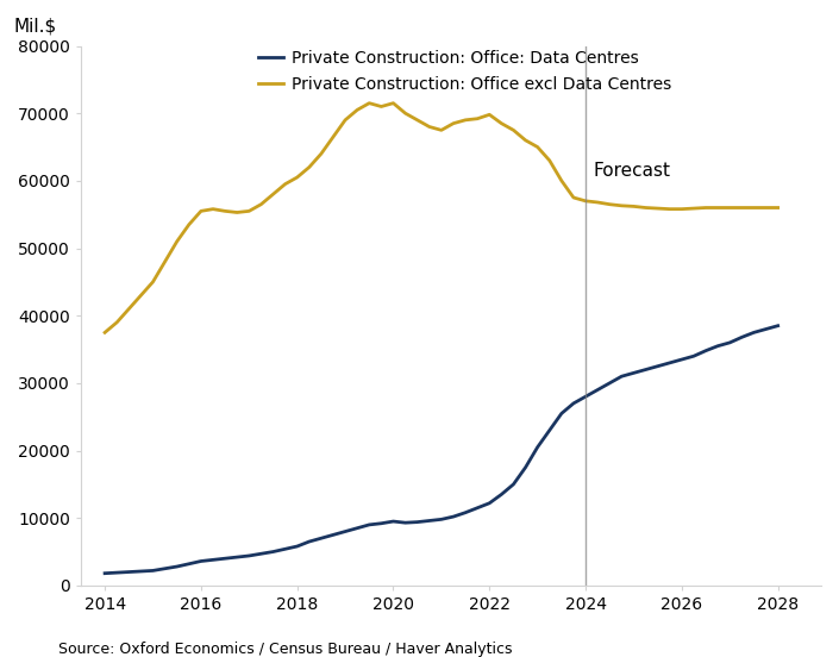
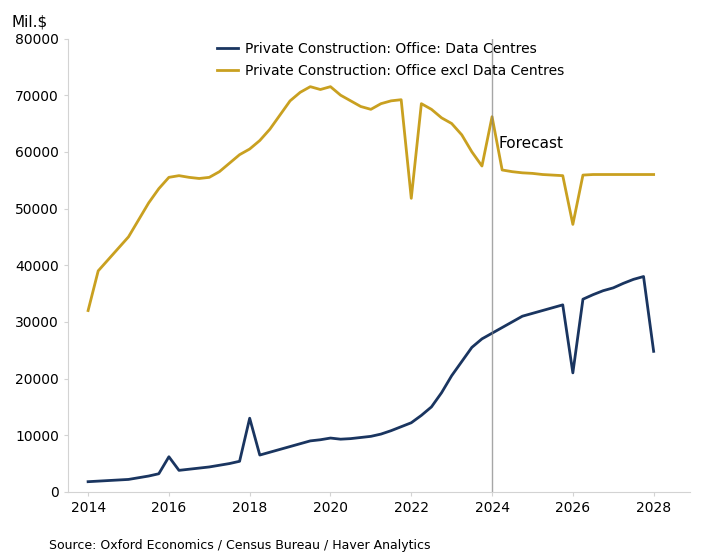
Private Construction: Office excl Data Centres/2014: 37500 -> 32000
Private Construction: Office: Data Centres/2016: 3600 -> 6200
Private Construction: Office: Data Centres/2018: 5800 -> 13000
Private Construction: Office excl Data Centres/2022: 69800 -> 51800
Private Construction: Office excl Data Centres/2024: 57000 -> 66200
Private Construction: Office: Data Centres/2026: 33500 -> 21000
Private Construction: Office excl Data Centres/2026: 55800 -> 47200
Private Construction: Office: Data Centres/2028: 38500 -> 24800
